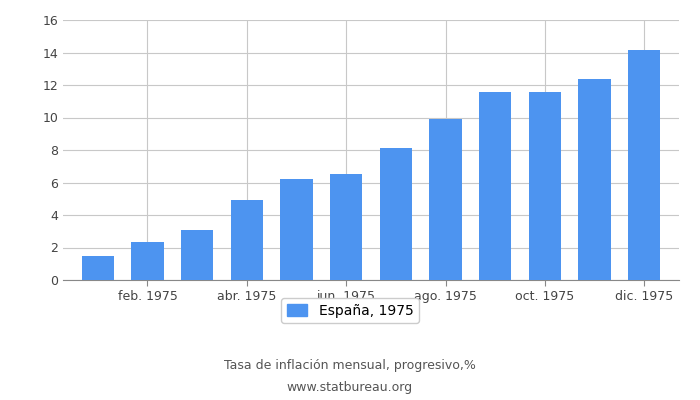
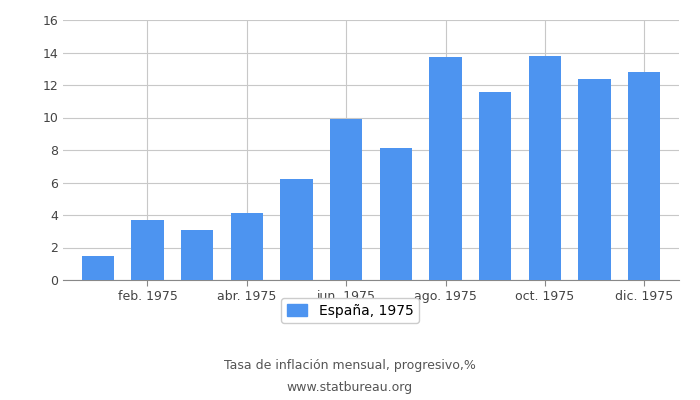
feb. 1975: 2.4 -> 3.7
abr. 1975: 4.9 -> 4.1
jun. 1975: 6.5 -> 9.9
ago. 1975: 9.9 -> 13.7
oct. 1975: 11.6 -> 13.8
dic. 1975: 14.2 -> 12.8
